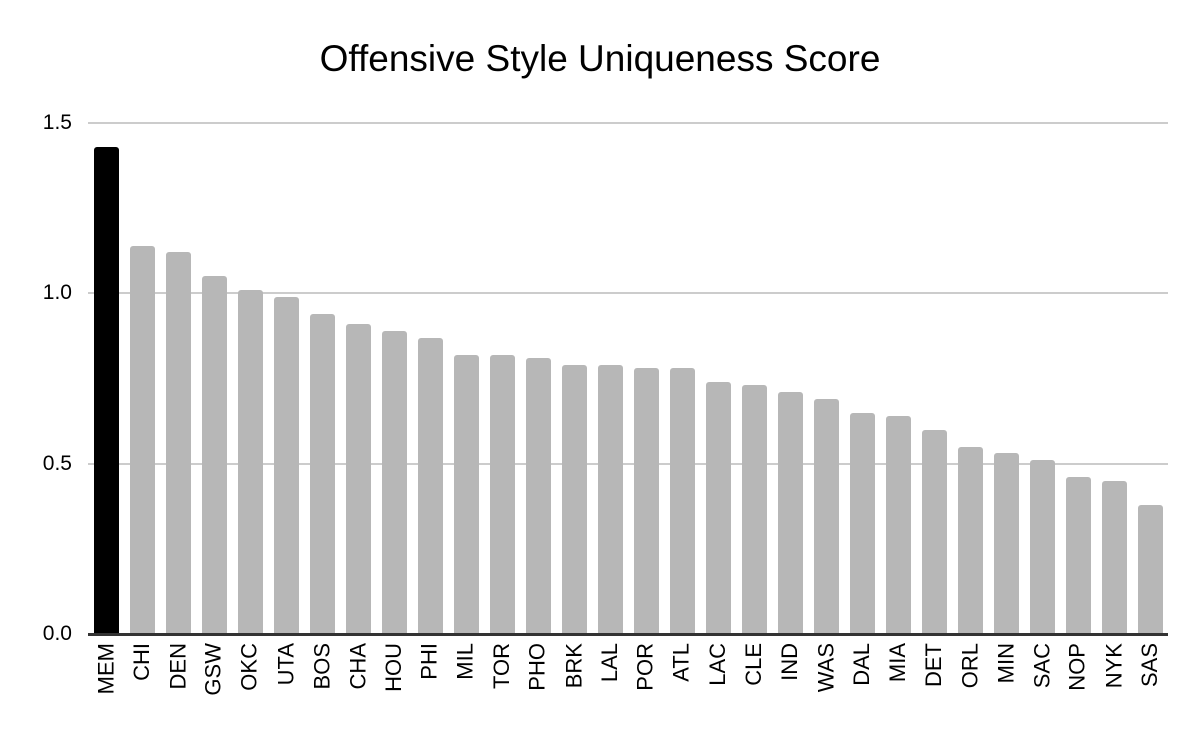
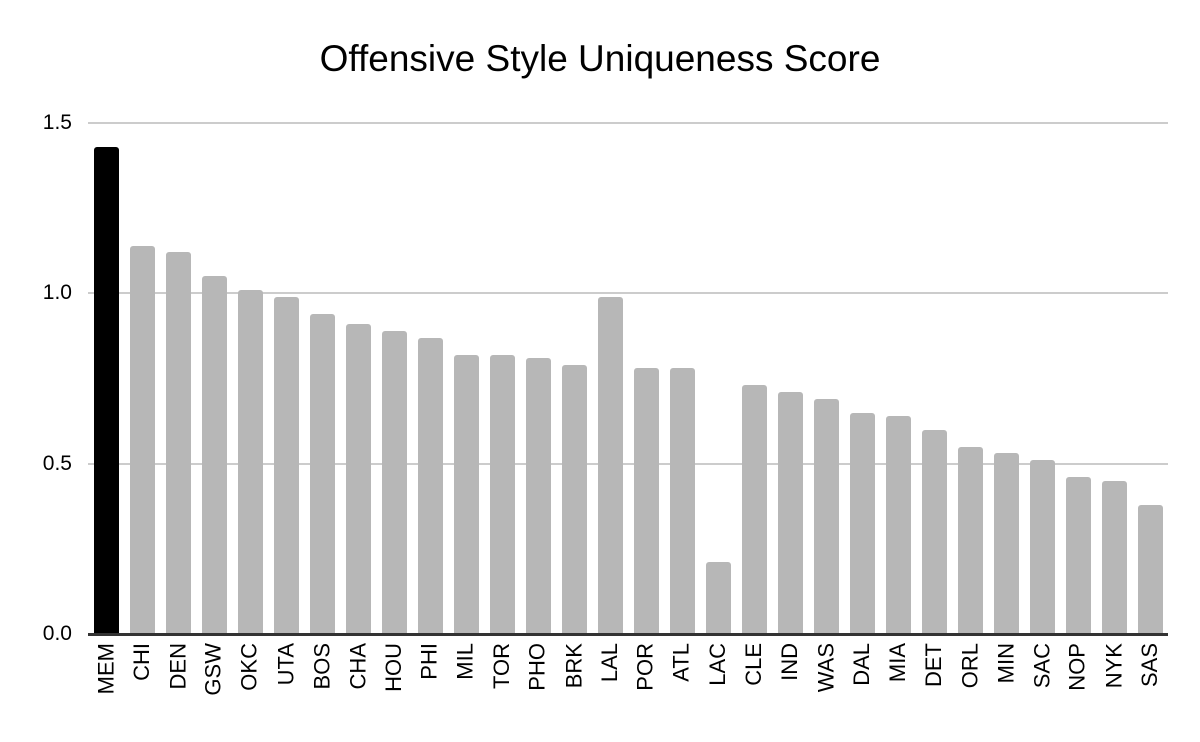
LAL: 0.79 -> 0.99
LAC: 0.74 -> 0.21
